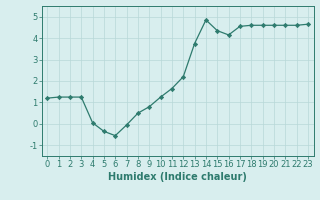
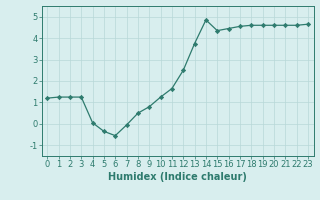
12: 2.20 -> 2.50
16: 4.15 -> 4.45
